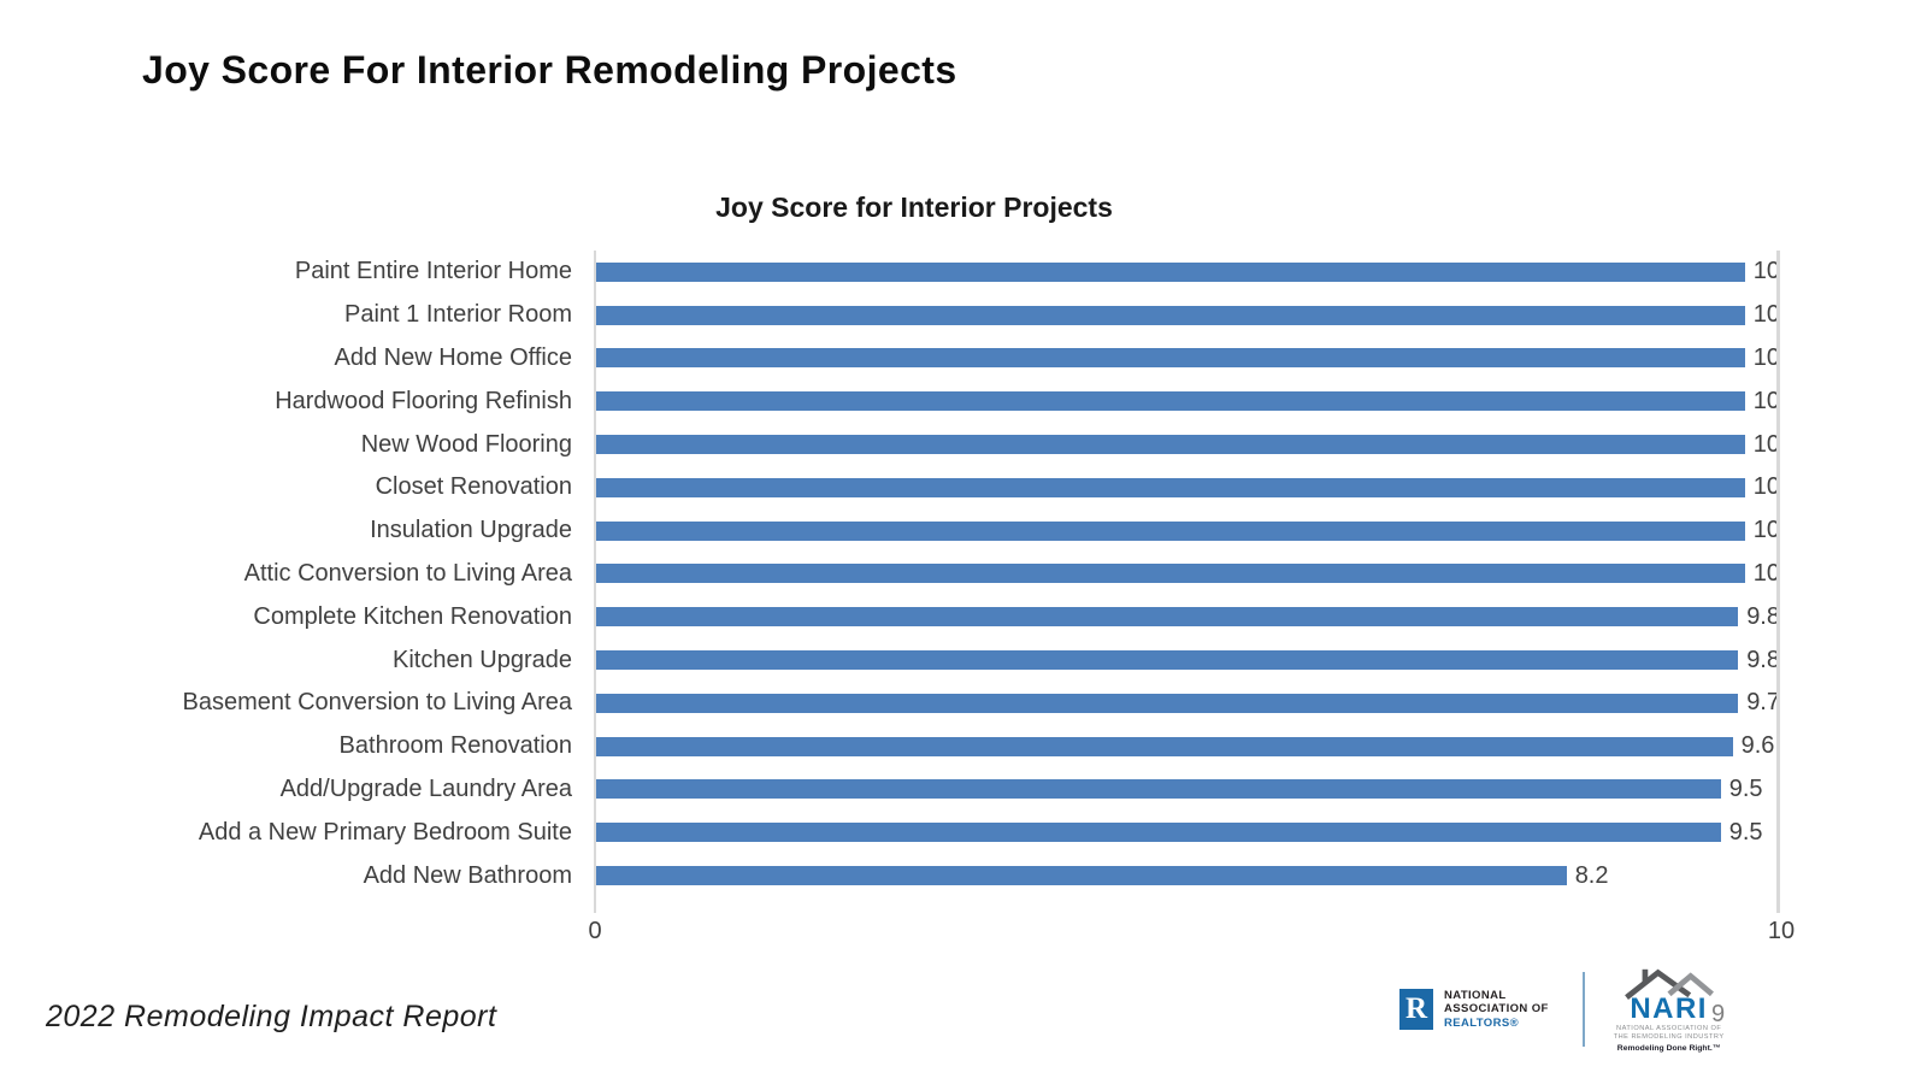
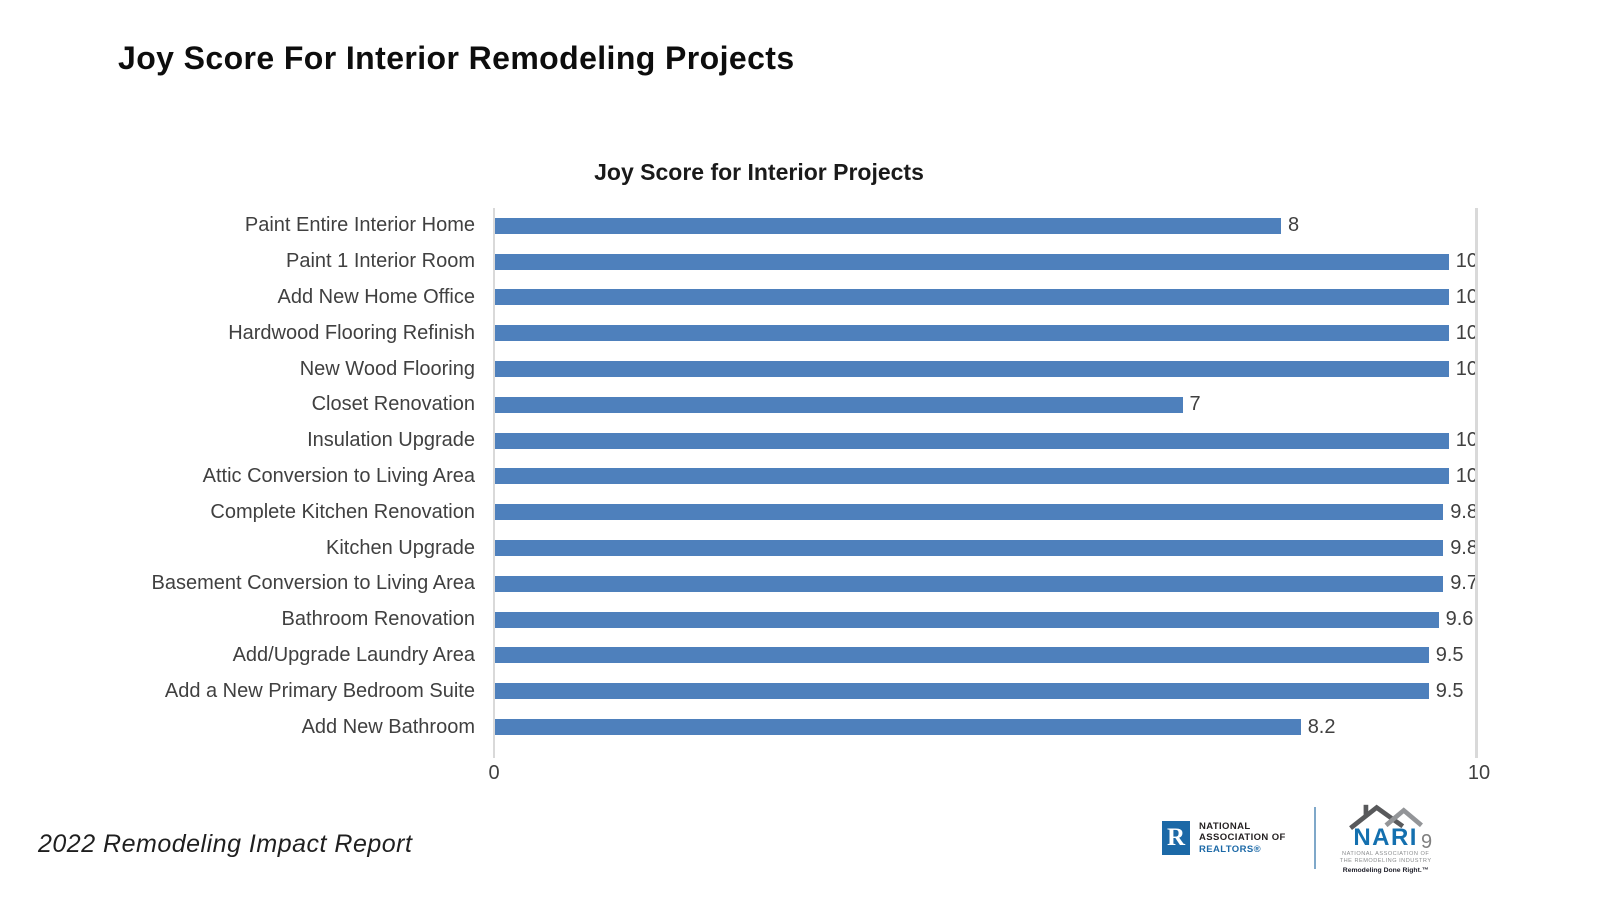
Paint Entire Interior Home: 10 -> 8
Closet Renovation: 10 -> 7
